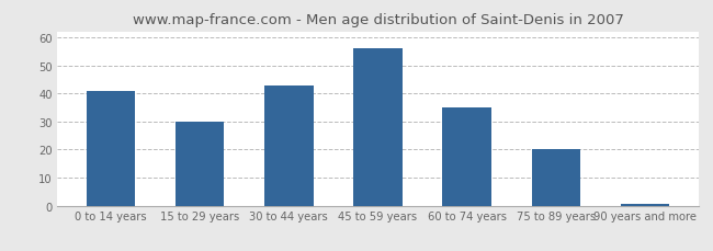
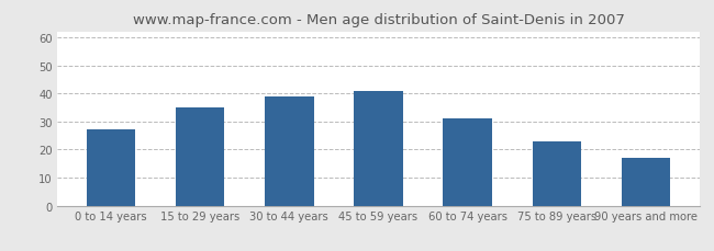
0 to 14 years: 41.0 -> 27.0
15 to 29 years: 30.0 -> 35.0
30 to 44 years: 43.0 -> 39.0
45 to 59 years: 56.0 -> 41.0
60 to 74 years: 35.0 -> 31.0
75 to 89 years: 20.0 -> 23.0
90 years and more: 0.7 -> 17.0
